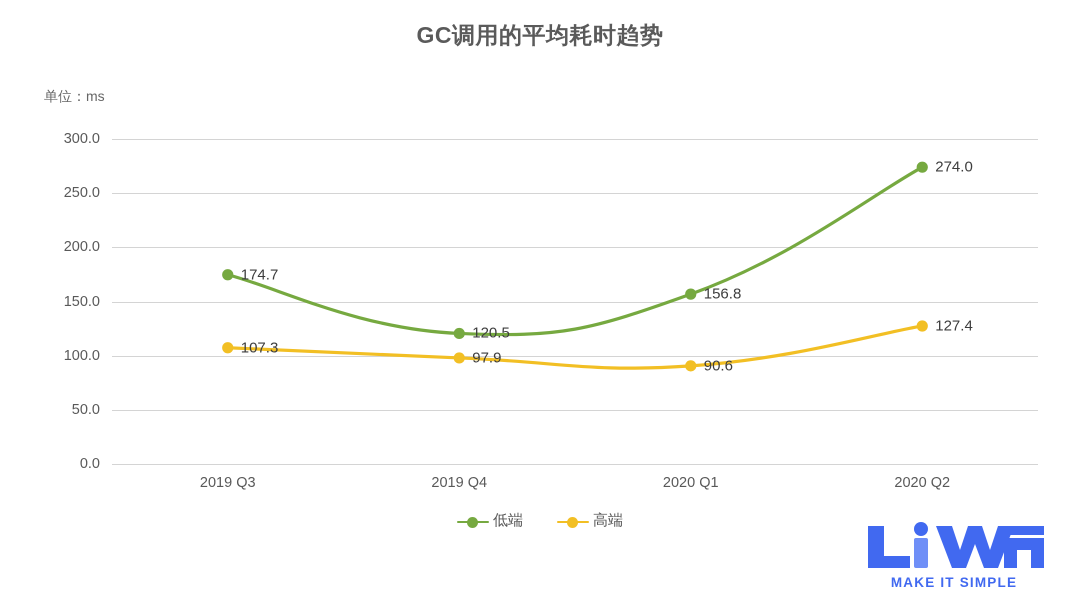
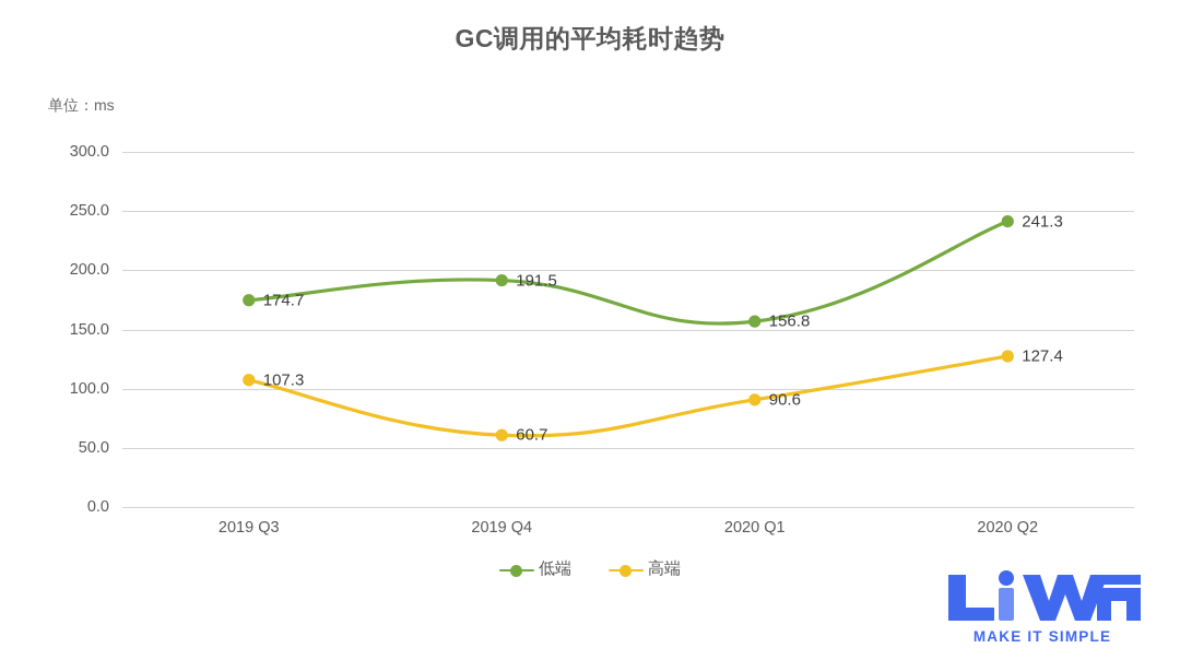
低端/2019 Q4: 120.5 -> 191.5
高端/2019 Q4: 97.9 -> 60.7
低端/2020 Q2: 274.0 -> 241.3
